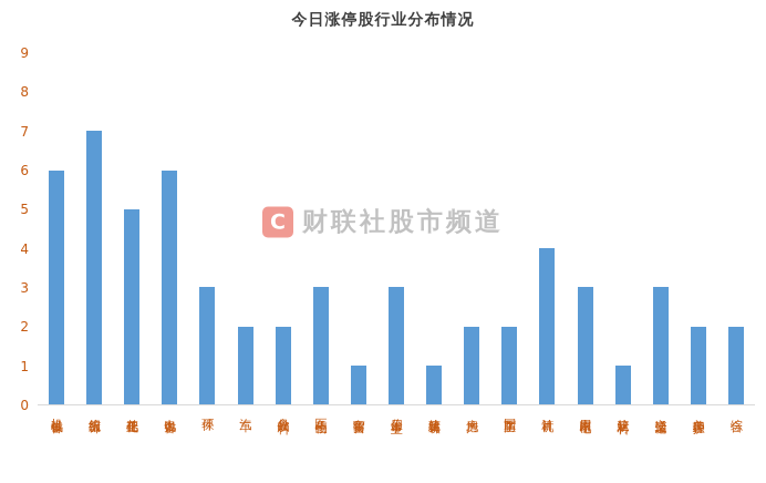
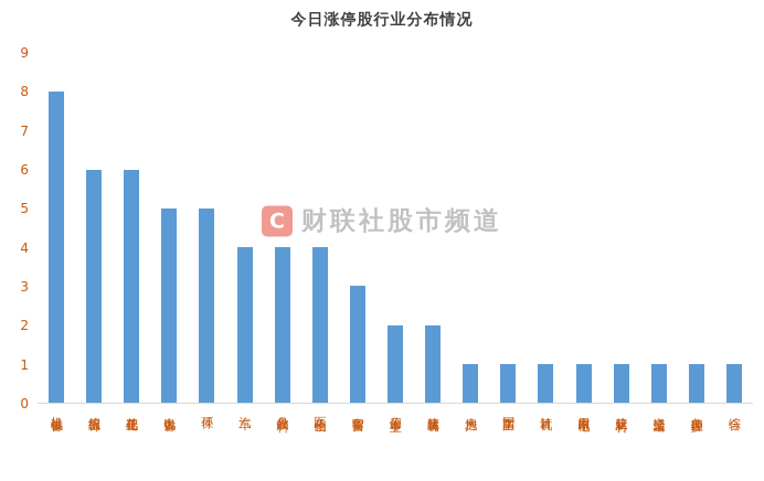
机械设备: 6 -> 8
纺织服饰: 7 -> 6
基础化工: 5 -> 6
电力设备: 6 -> 5
环保: 3 -> 5
汽车: 2 -> 4
食品饮料: 2 -> 4
医药生物: 3 -> 4
商贸零售: 1 -> 3
公用事业: 3 -> 2
建筑装饰: 1 -> 2
房地产: 2 -> 1
国防军工: 2 -> 1
计算机: 4 -> 1
家用电器: 3 -> 1
交通运输: 3 -> 1
美容护理: 2 -> 1
综合: 2 -> 1
